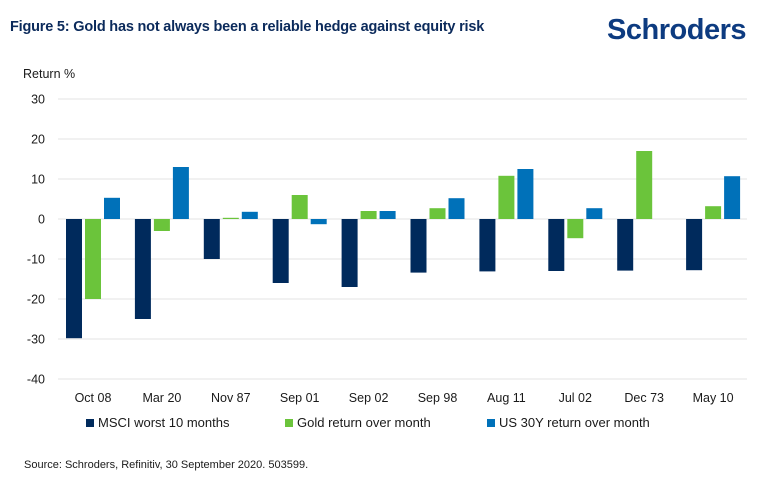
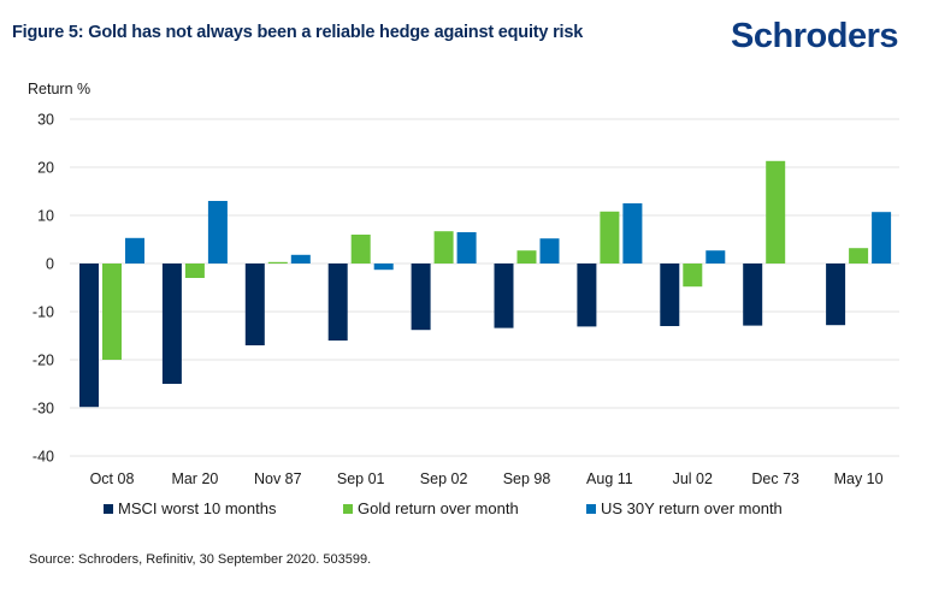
MSCI worst 10 months/Nov 87: -10 -> -17
MSCI worst 10 months/Sep 02: -17 -> -14
Gold return over month/Sep 02: 2 -> 7
US 30Y return over month/Sep 02: 2 -> 6
Gold return over month/Dec 73: 17 -> 21
